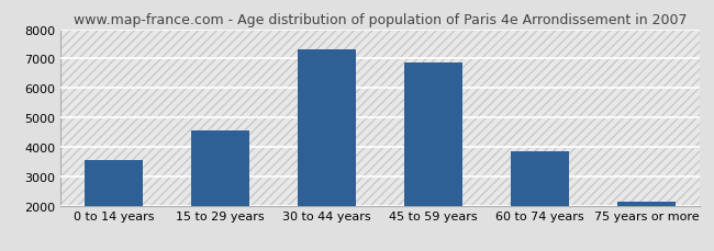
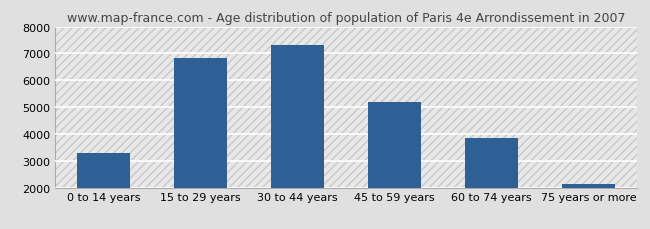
0 to 14 years: 3550 -> 3280
15 to 29 years: 4550 -> 6820
45 to 59 years: 6850 -> 5190
